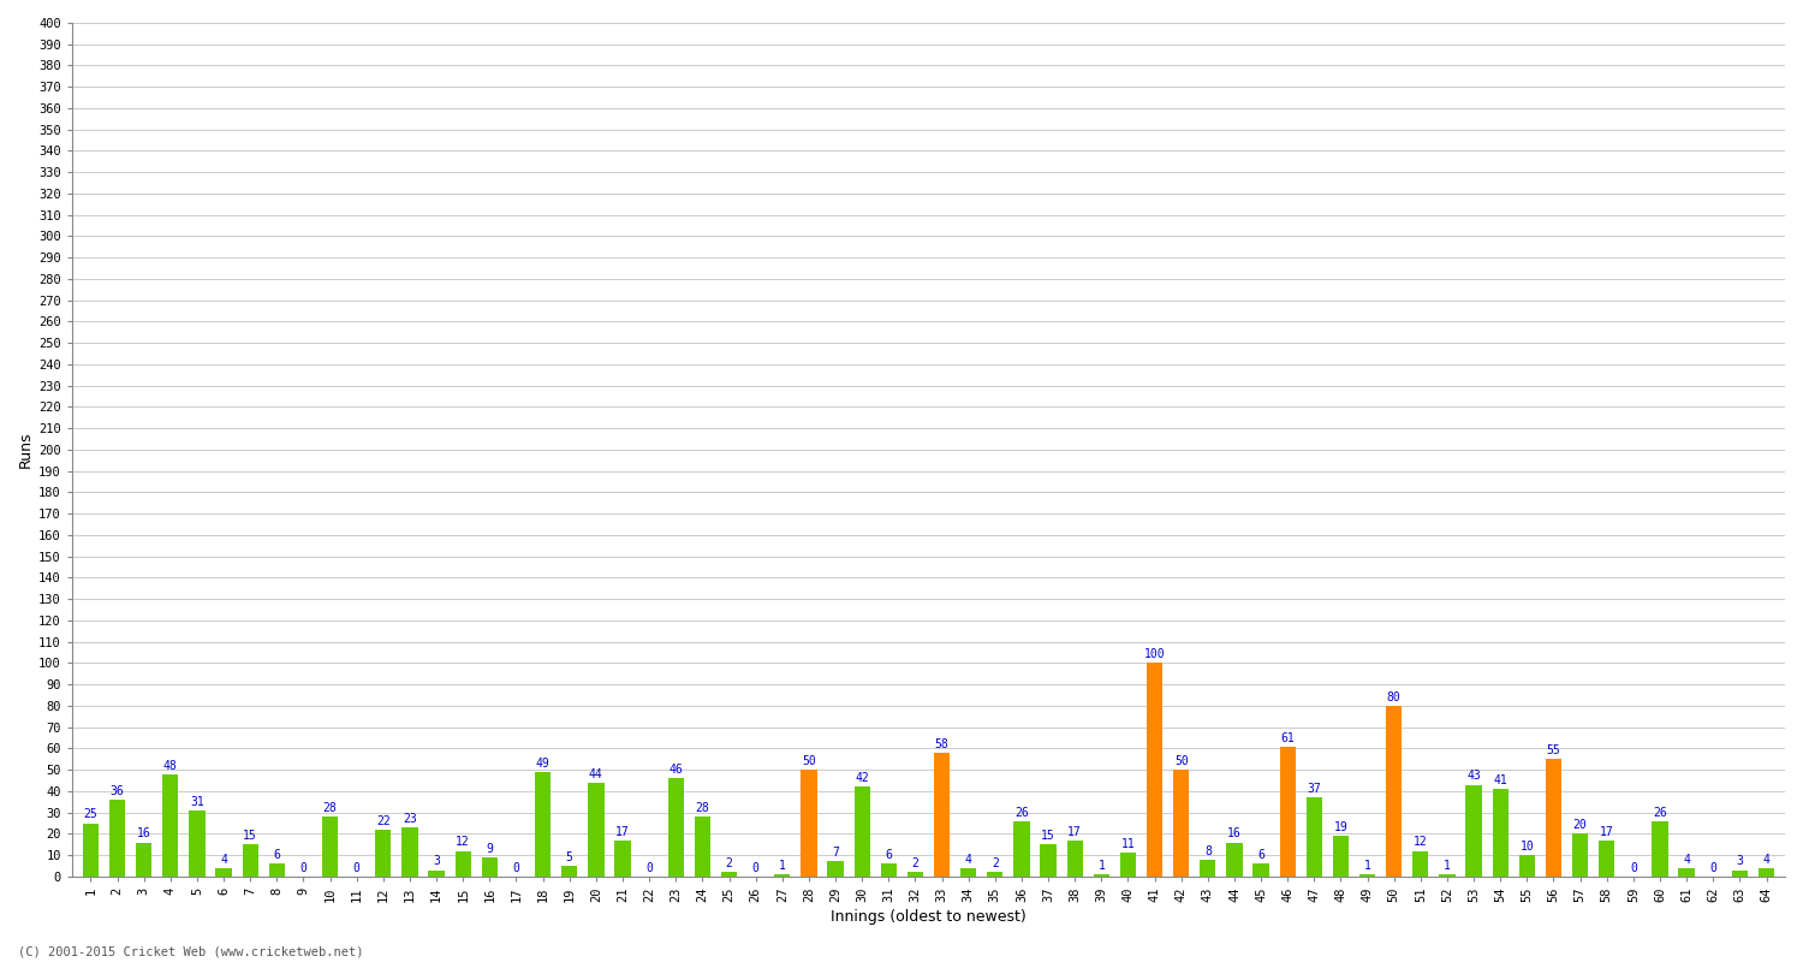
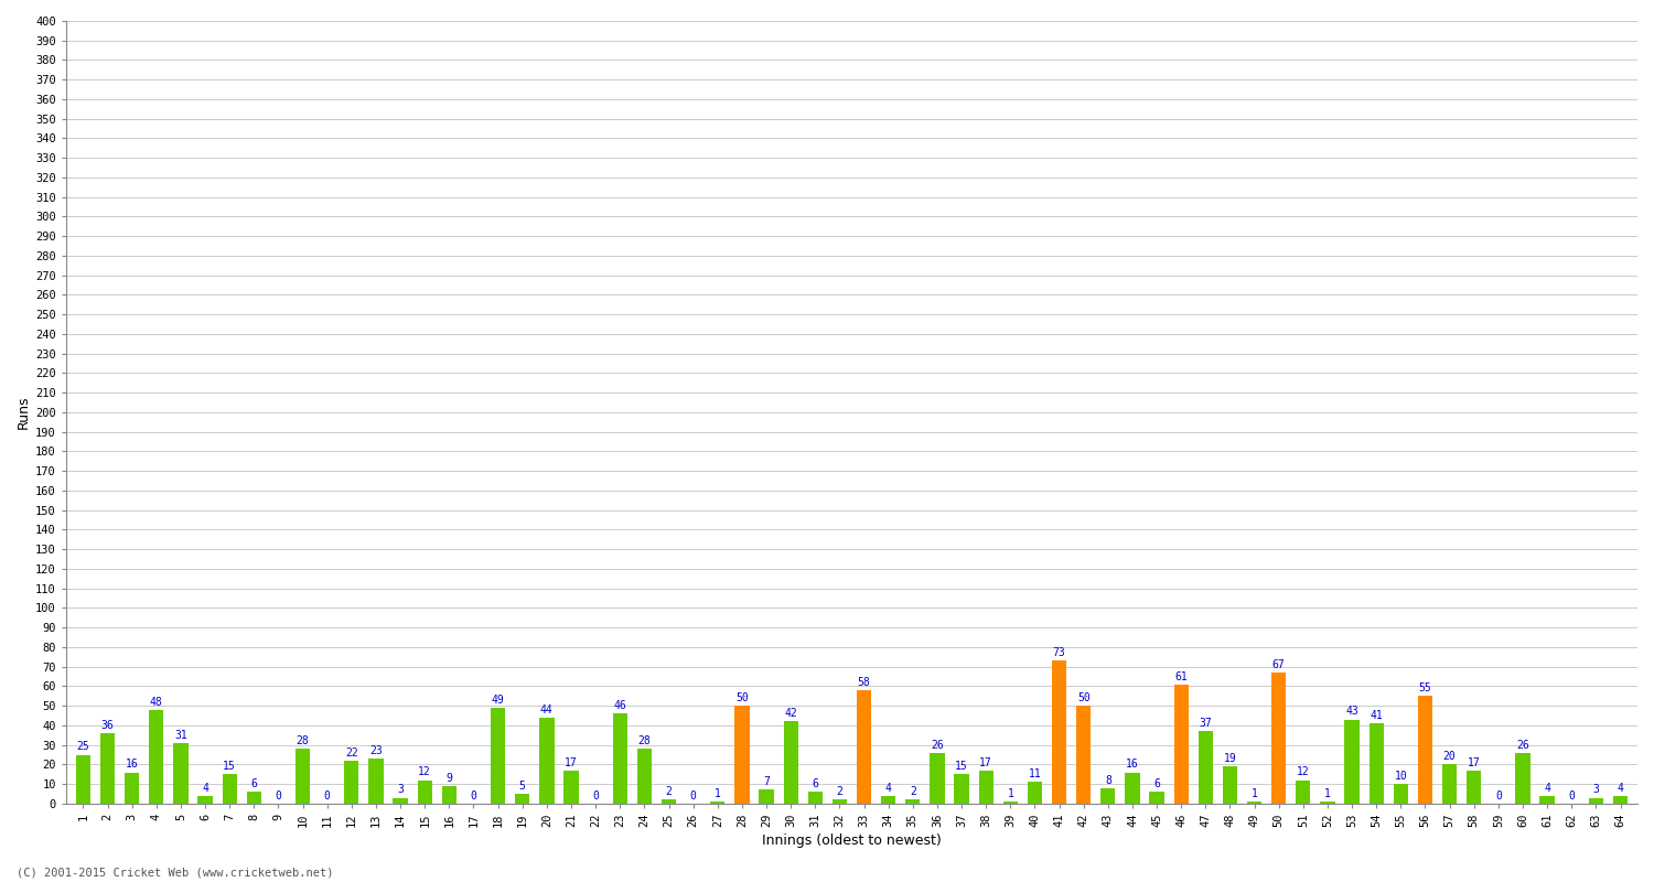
41: 100 -> 73
50: 80 -> 67
